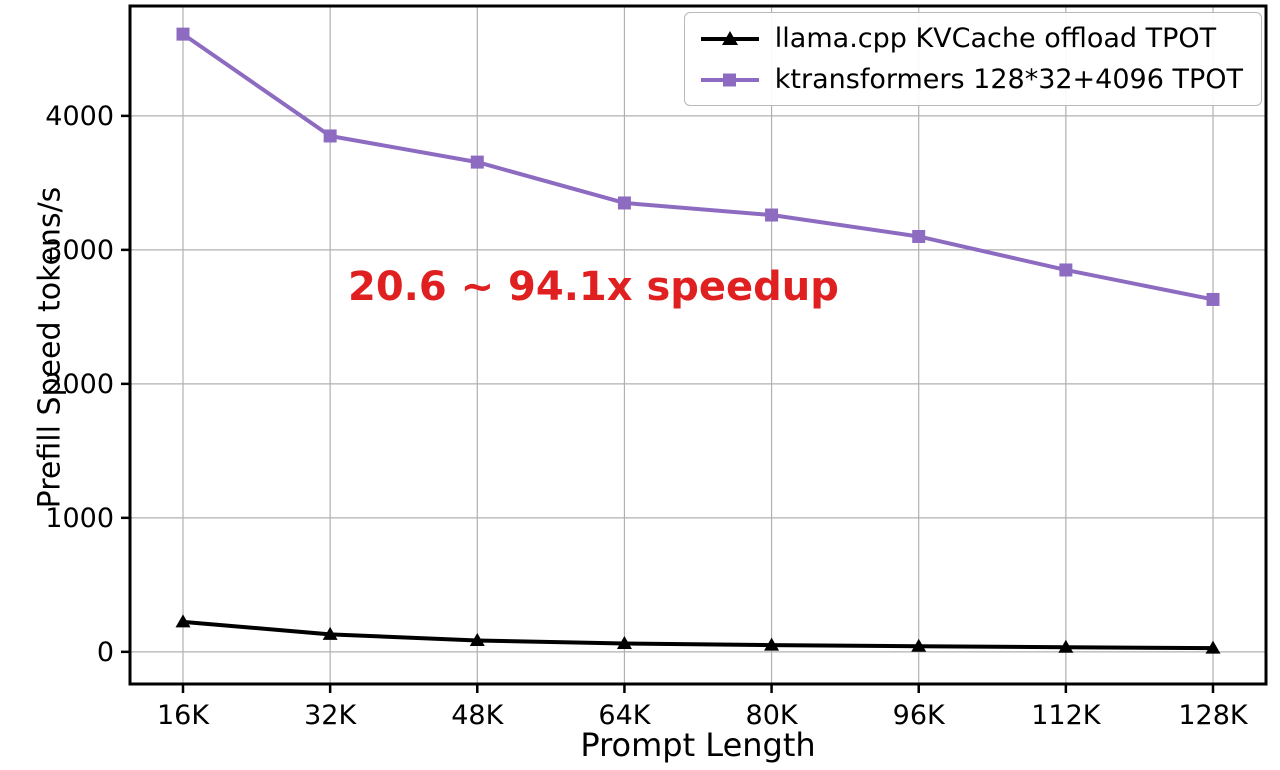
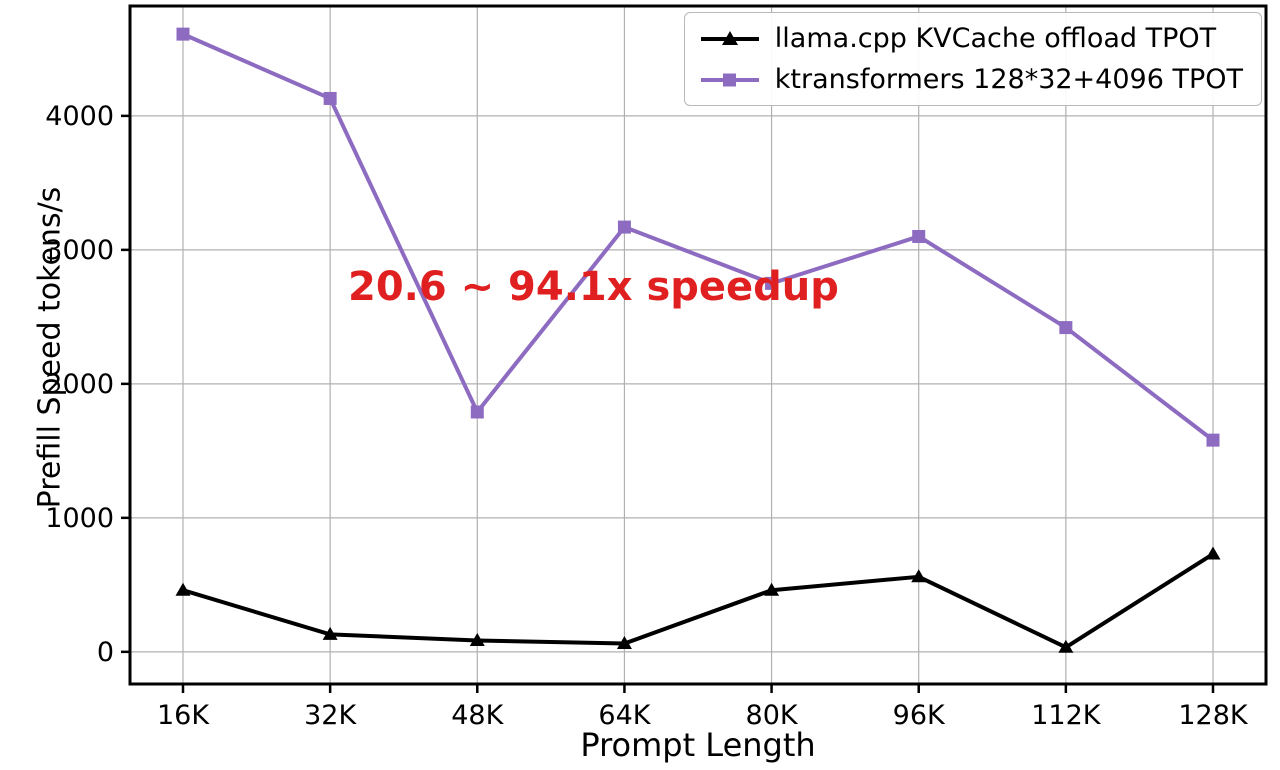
llama.cpp KVCache offload TPOT/16K: 220 -> 460
ktransformers 128*32+4096 TPOT/32K: 3850 -> 4130
ktransformers 128*32+4096 TPOT/48K: 3660 -> 1790
ktransformers 128*32+4096 TPOT/64K: 3350 -> 3170
llama.cpp KVCache offload TPOT/80K: 50 -> 460
ktransformers 128*32+4096 TPOT/80K: 3260 -> 2750
llama.cpp KVCache offload TPOT/96K: 40 -> 560
ktransformers 128*32+4096 TPOT/112K: 2850 -> 2420
llama.cpp KVCache offload TPOT/128K: 30 -> 730
ktransformers 128*32+4096 TPOT/128K: 2630 -> 1580
